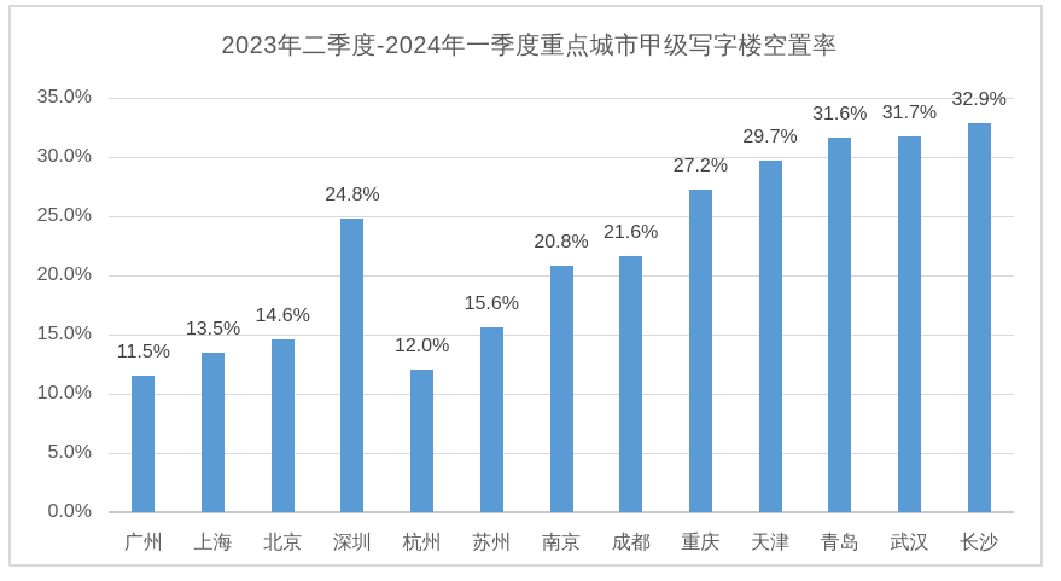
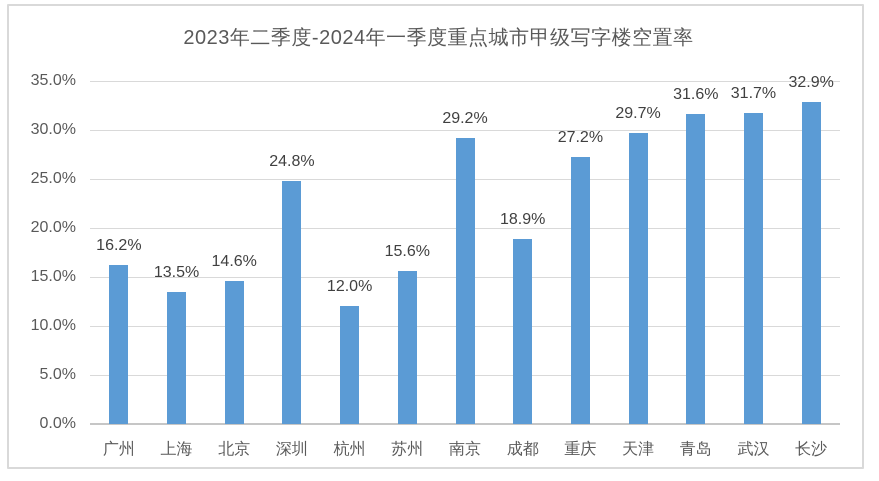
广州: 11.5% -> 16.2%
南京: 20.8% -> 29.2%
成都: 21.6% -> 18.9%
